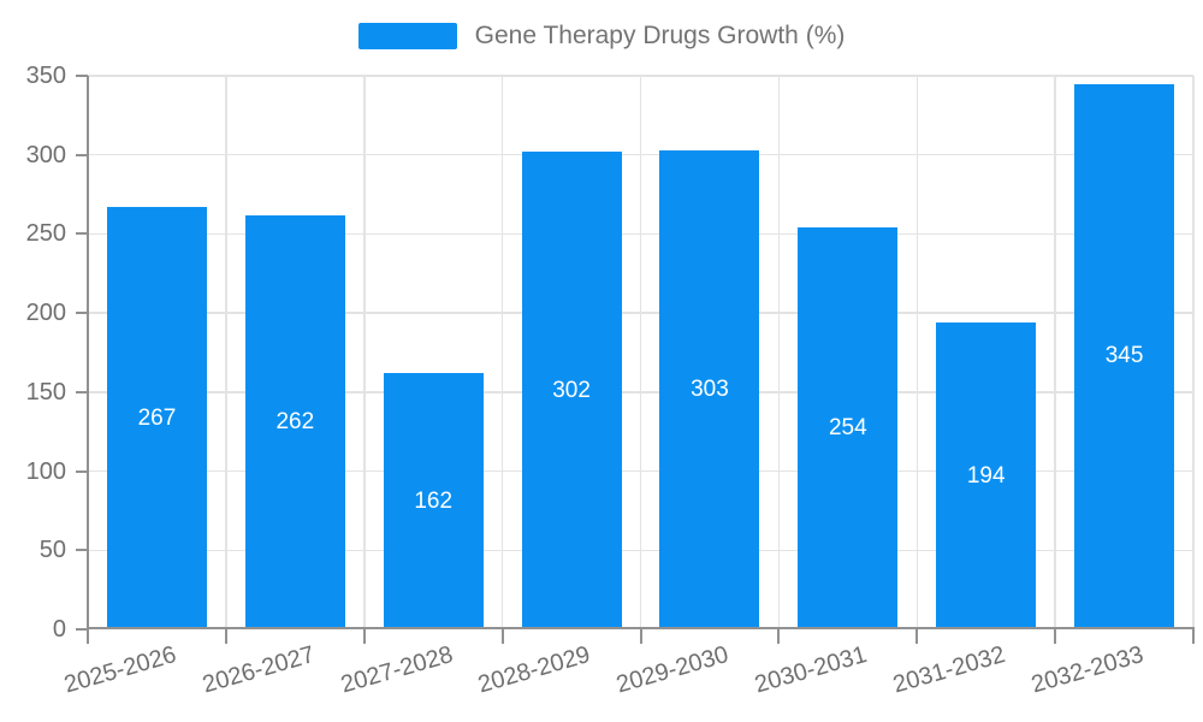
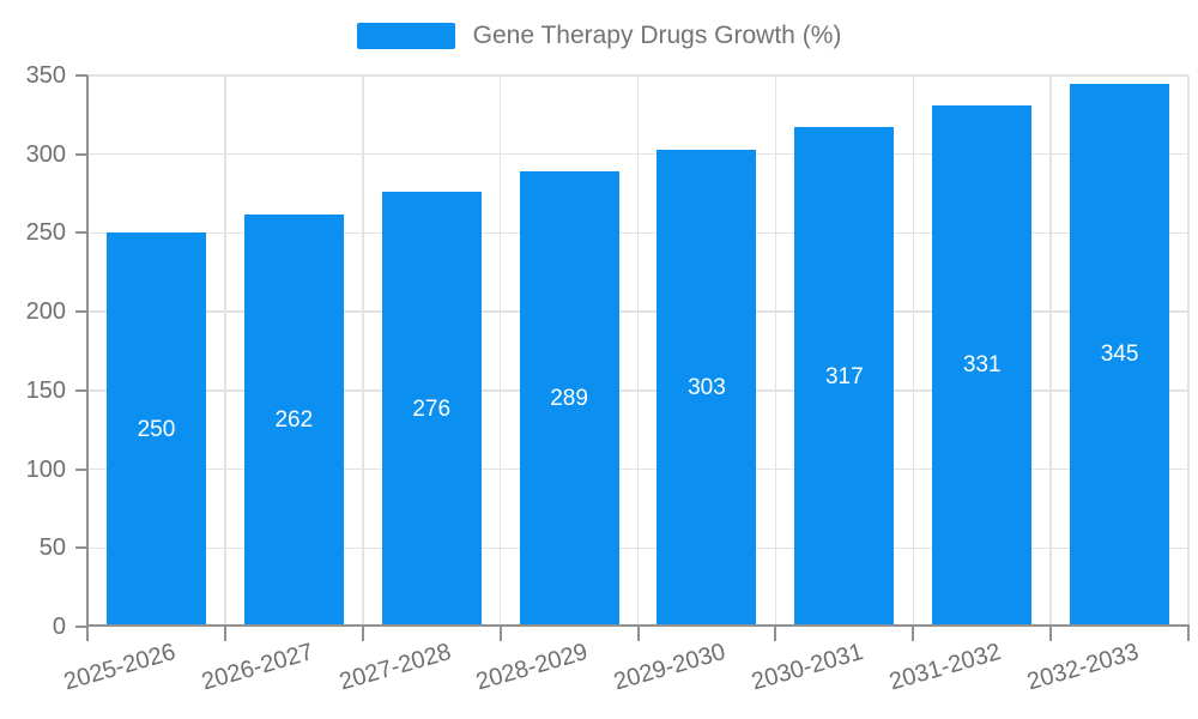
2025-2026: 267 -> 250
2027-2028: 162 -> 276
2028-2029: 302 -> 289
2030-2031: 254 -> 317
2031-2032: 194 -> 331
